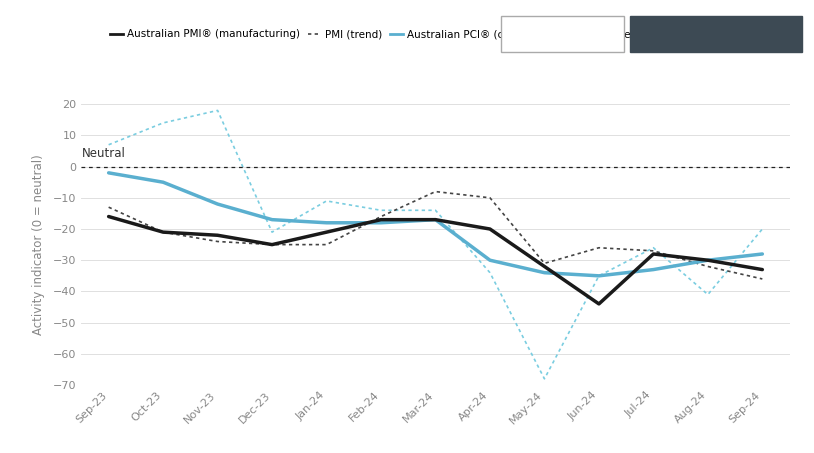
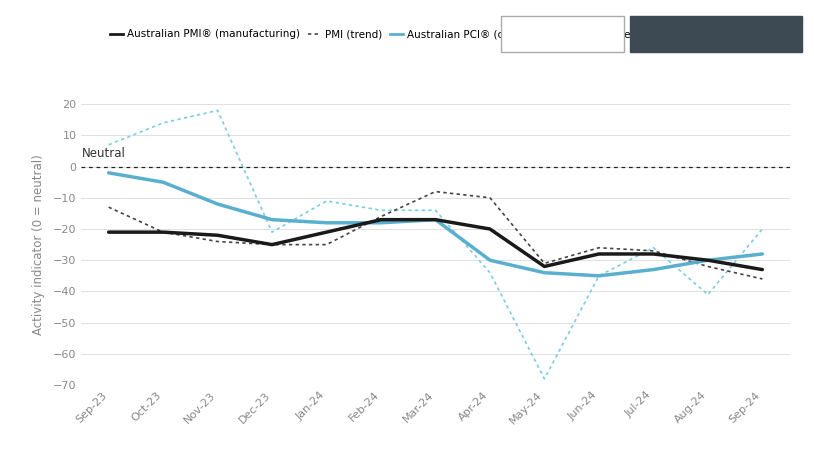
Australian PMI® (manufacturing)/Sep-23: -16 -> -21
Australian PMI® (manufacturing)/Jun-24: -44 -> -28
